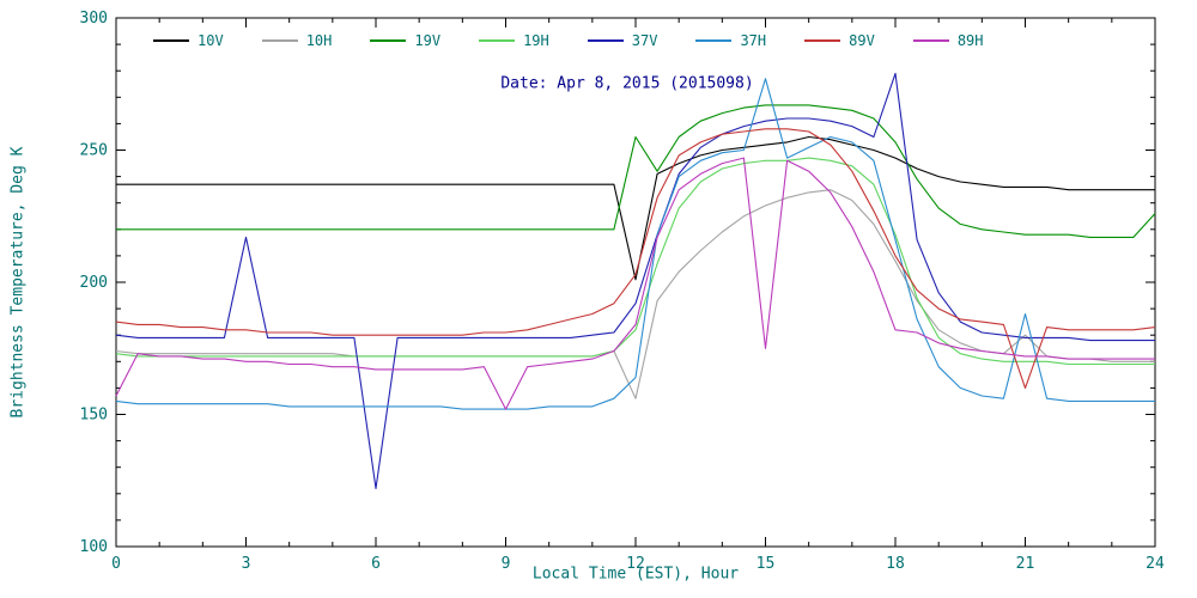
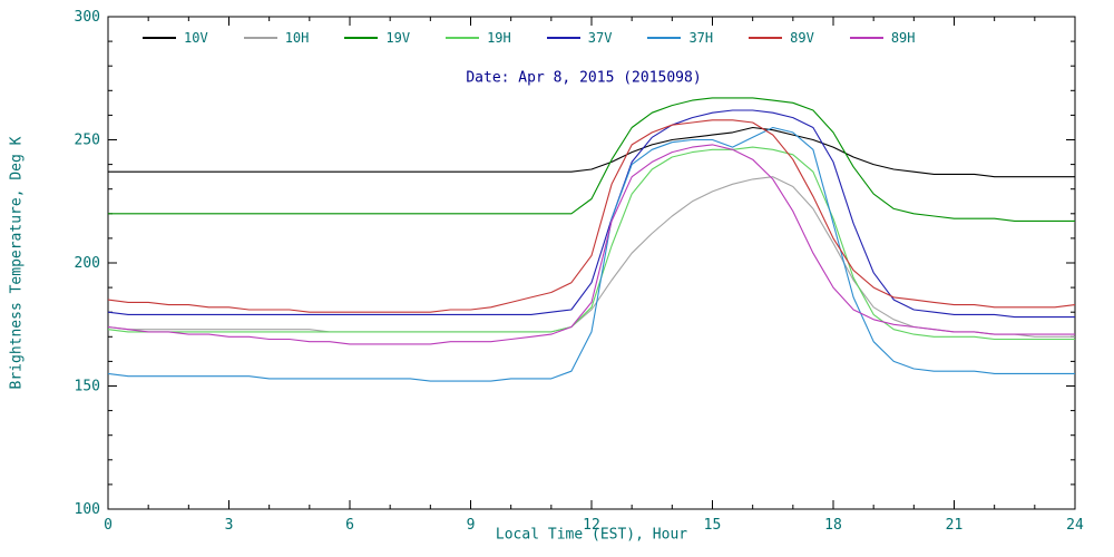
89H/0: 157 -> 174
37V/3: 217 -> 179
37V/6: 122 -> 179
89H/9: 152 -> 168
10V/12: 201 -> 238
10H/12: 156 -> 181
19V/12: 255 -> 226
37H/12: 164 -> 172
37H/15: 277 -> 250
89H/15: 175 -> 248
37V/18: 279 -> 241
89H/18: 182 -> 190
10H/21: 180 -> 172
37H/21: 188 -> 156
89V/21: 160 -> 183
19V/24: 226 -> 217
